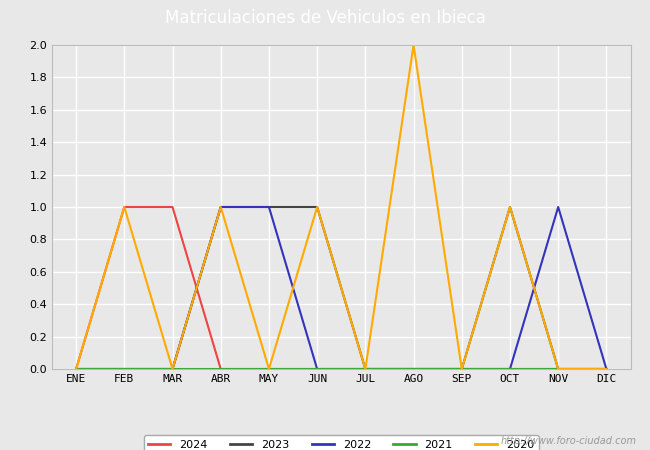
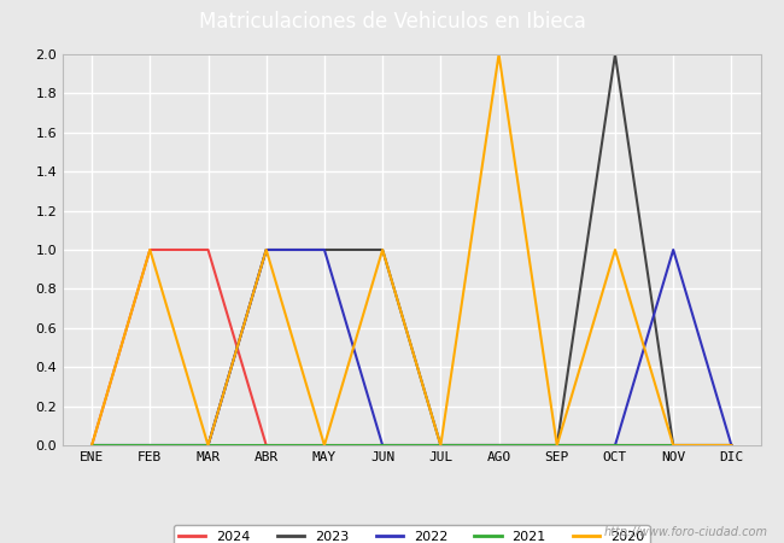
2023/OCT: 1 -> 2
